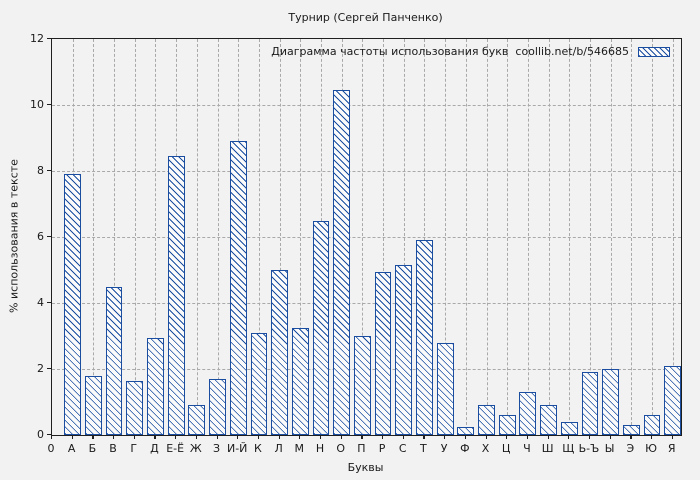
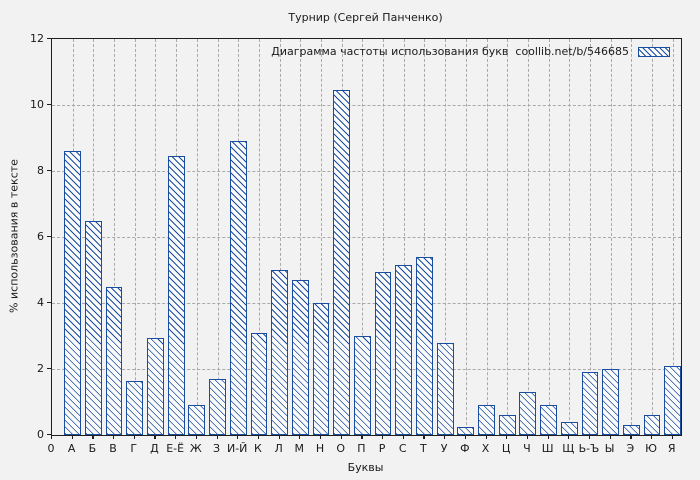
А: 7.9 -> 8.6
Б: 1.8 -> 6.5
М: 3.2 -> 4.7
Н: 6.5 -> 4.0
Т: 5.9 -> 5.4
